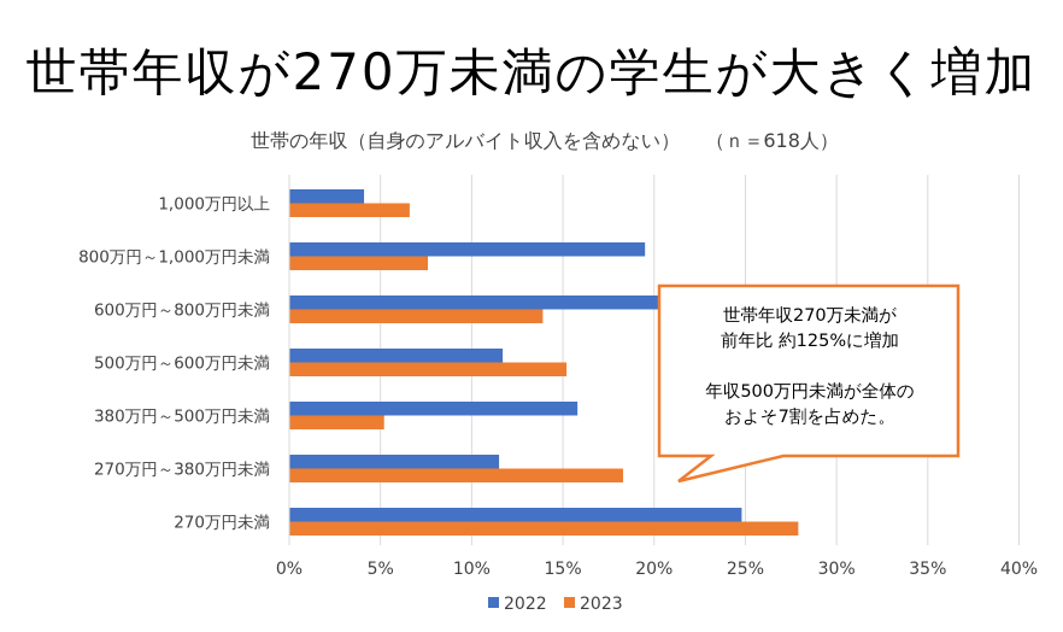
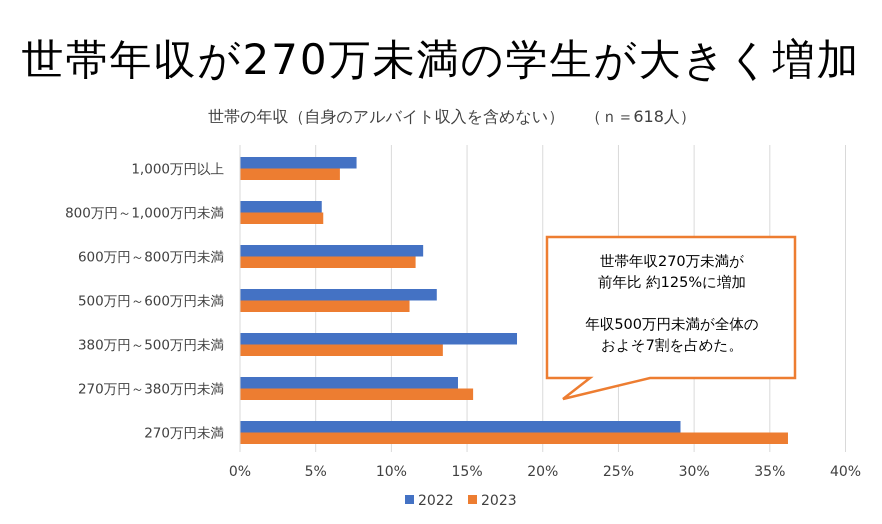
2022/1,000万円以上: 4.1% -> 7.7%
2022/800万円～1,000万円未満: 19.5% -> 5.4%
2023/800万円～1,000万円未満: 7.6% -> 5.5%
2022/600万円～800万円未満: 20.8% -> 12.1%
2023/600万円～800万円未満: 13.9% -> 11.6%
2022/500万円～600万円未満: 11.7% -> 13.0%
2023/500万円～600万円未満: 15.2% -> 11.2%
2022/380万円～500万円未満: 15.8% -> 18.3%
2023/380万円～500万円未満: 5.2% -> 13.4%
2022/270万円～380万円未満: 11.5% -> 14.4%
2023/270万円～380万円未満: 18.3% -> 15.4%
2022/270万円未満: 24.8% -> 29.1%
2023/270万円未満: 27.9% -> 36.2%
